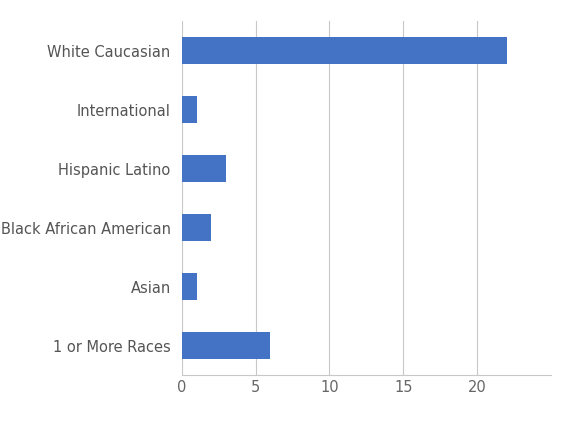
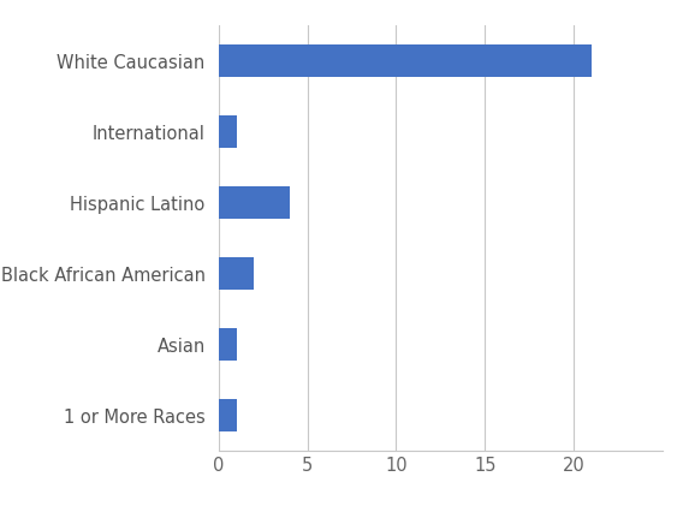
White Caucasian: 22 -> 21
Hispanic Latino: 3 -> 4
1 or More Races: 6 -> 1
